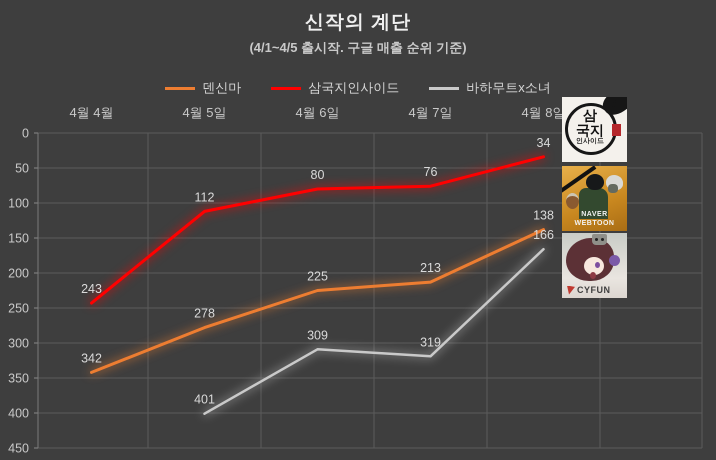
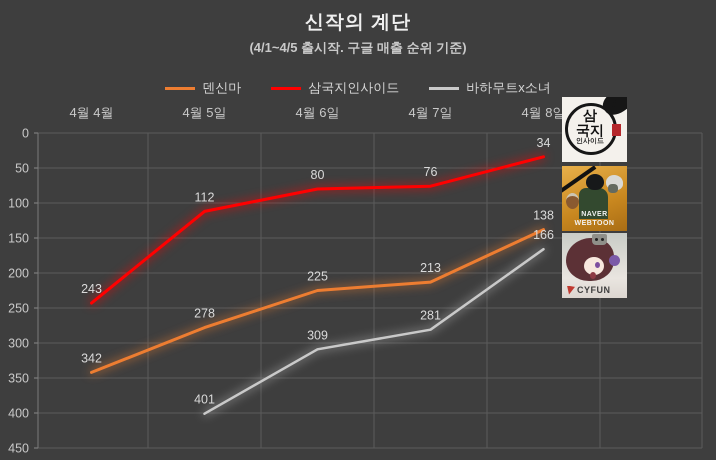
바하무트x소녀/4월 7일: 319 -> 281
